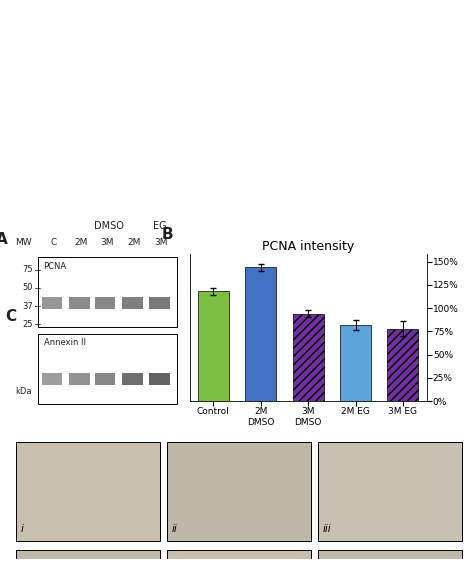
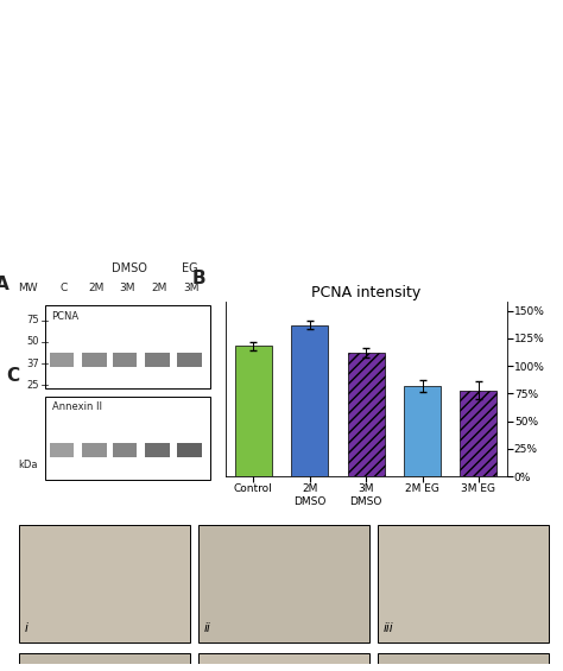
2M DMSO: 144% -> 137%
3M DMSO: 94% -> 112%
